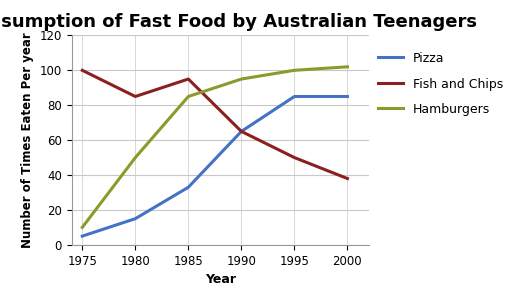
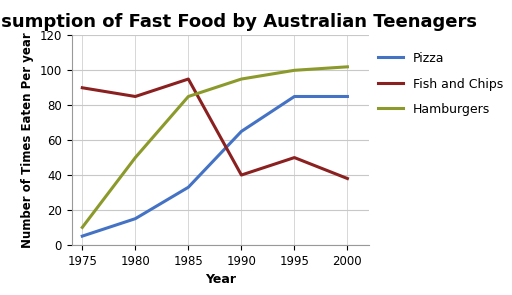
Fish and Chips/1975: 100 -> 90
Fish and Chips/1990: 65 -> 40
